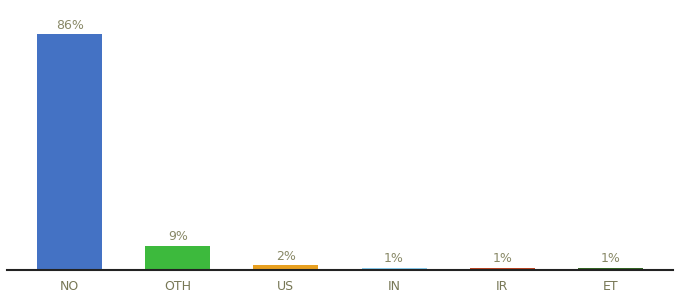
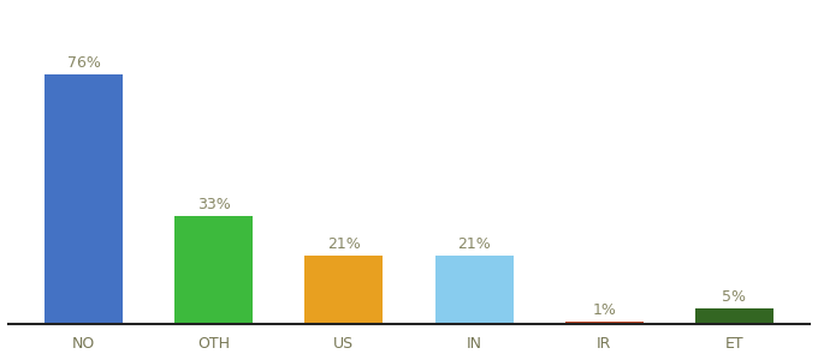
NO: 86% -> 76%
OTH: 9% -> 33%
US: 2% -> 21%
IN: 1% -> 21%
ET: 1% -> 5%
